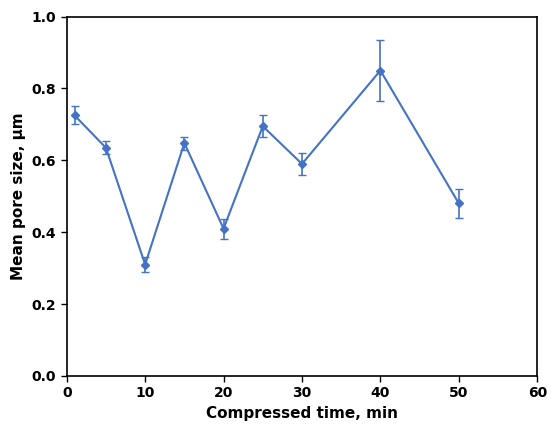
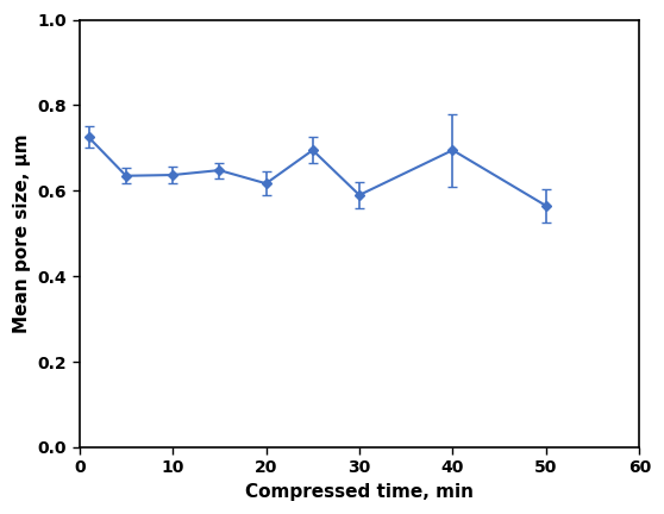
10: 0.310 -> 0.637
20: 0.410 -> 0.617
40: 0.850 -> 0.695
50: 0.480 -> 0.565
